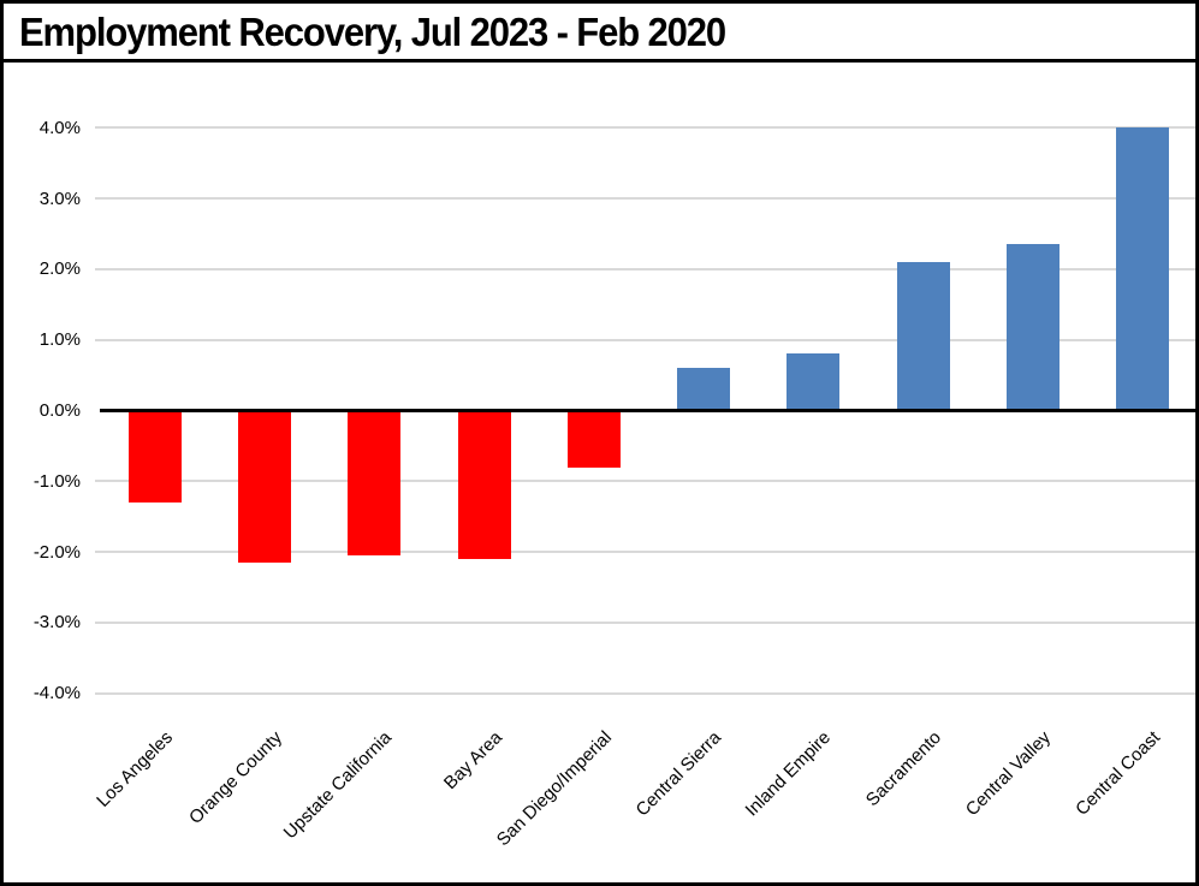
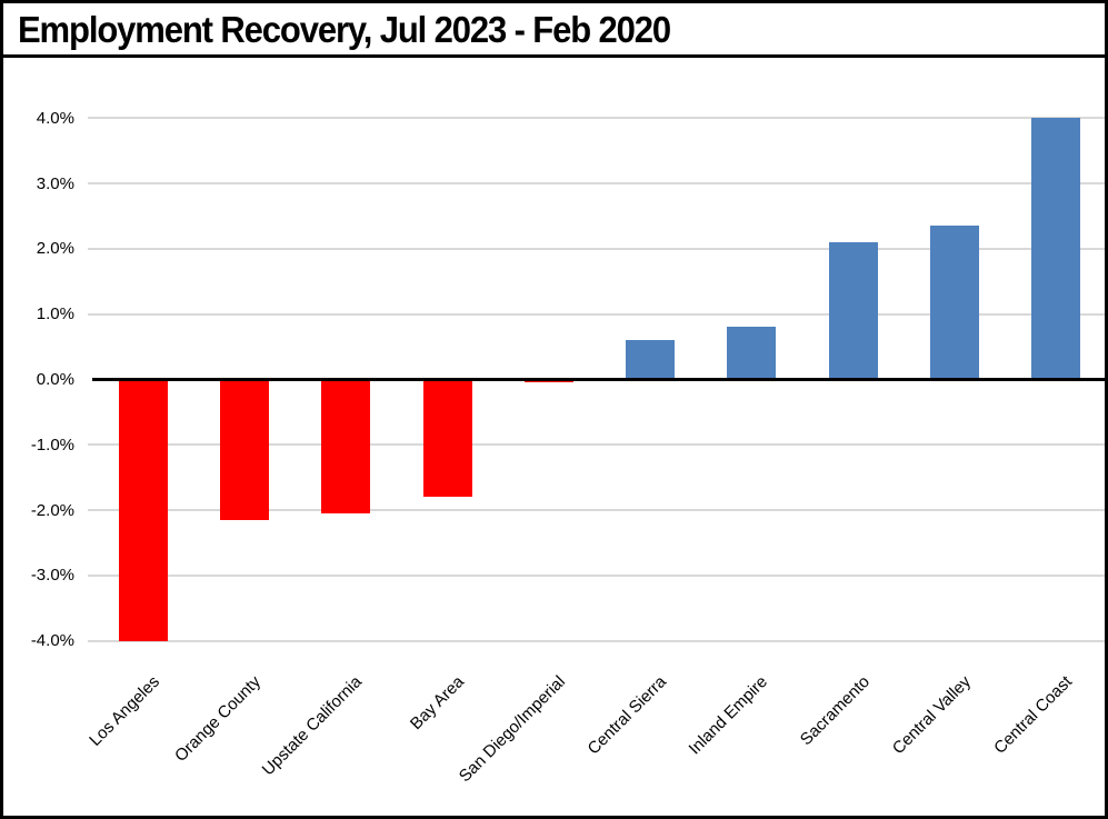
Los Angeles: -1.3% -> -4.0%
Bay Area: -2.1% -> -1.8%
San Diego/Imperial: -0.8% -> -0.1%
